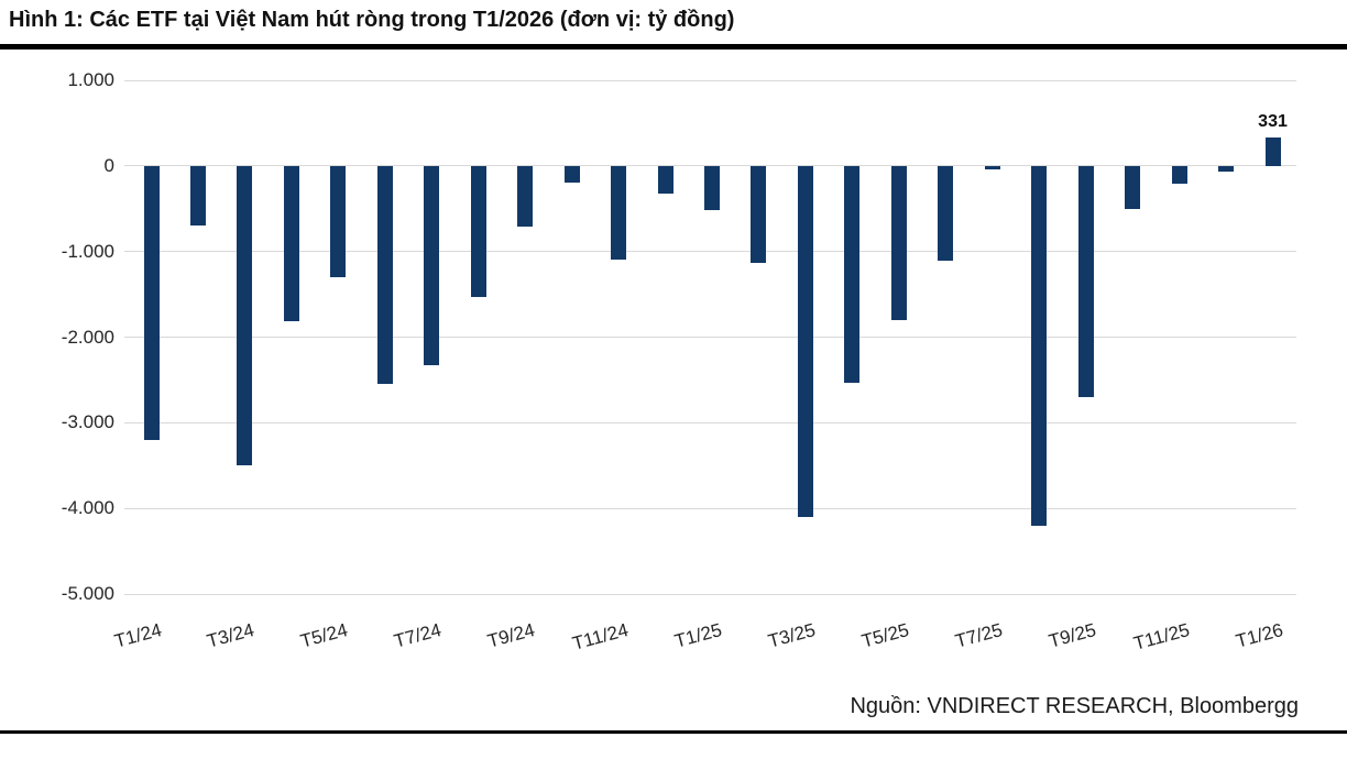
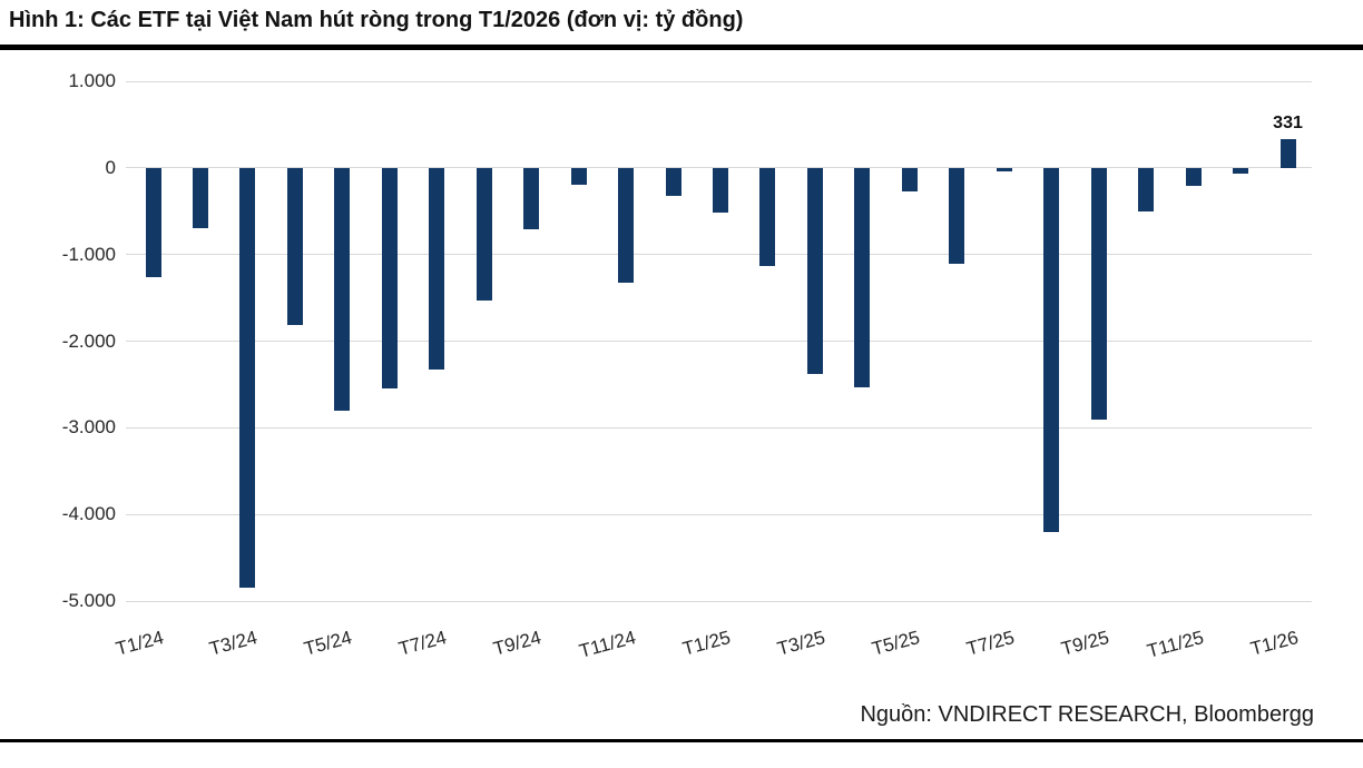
T1/24: -3200 -> -1300
T3/24: -3500 -> -4800
T5/24: -1300 -> -2800
T11/24: -1100 -> -1300
T3/25: -4100 -> -2400
T5/25: -1800 -> -300
T9/25: -2700 -> -2900
